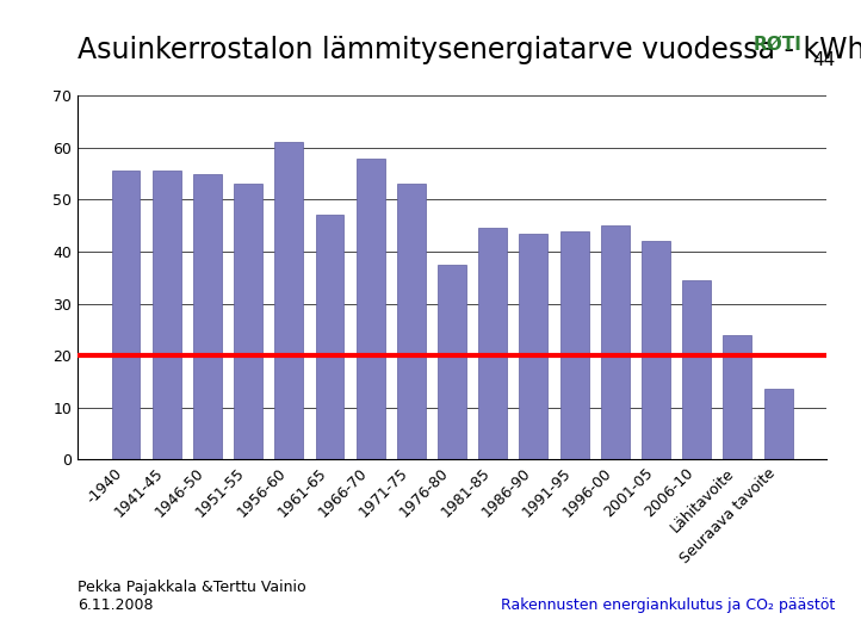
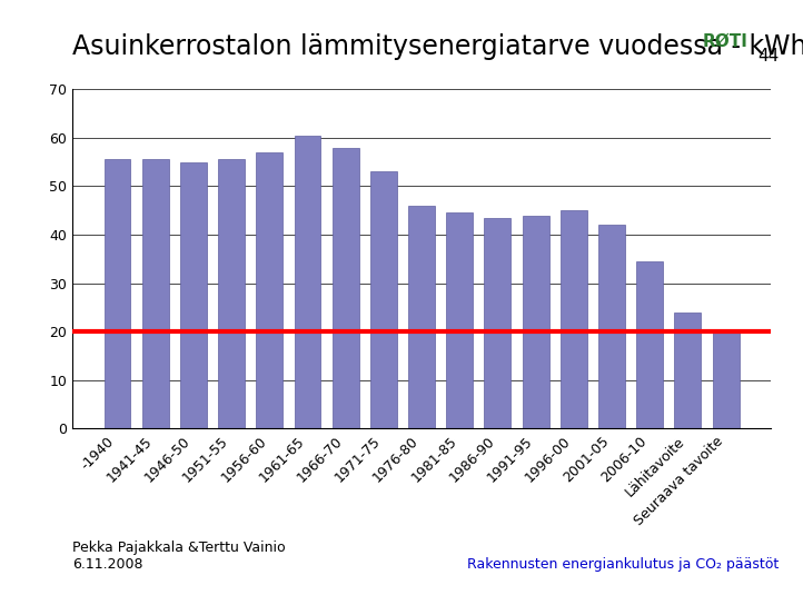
1951-55: 53.0 -> 55.5
1956-60: 61.0 -> 57.0
1961-65: 47.0 -> 60.5
1976-80: 37.5 -> 46.0
Seuraava tavoite: 13.5 -> 20.0
